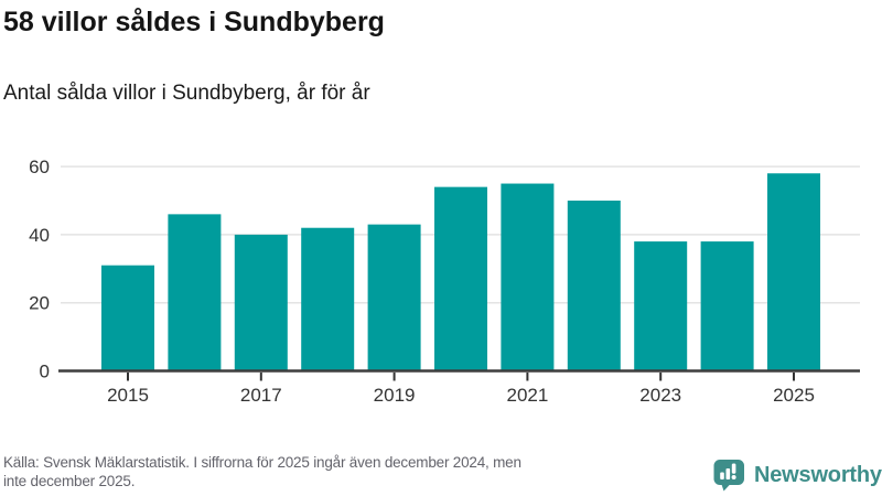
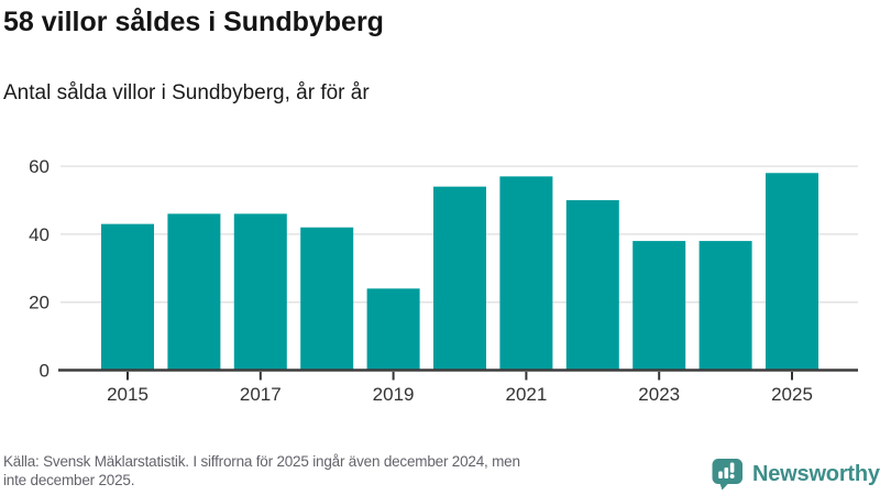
2015: 31 -> 43
2017: 40 -> 46
2019: 43 -> 24
2021: 55 -> 57
